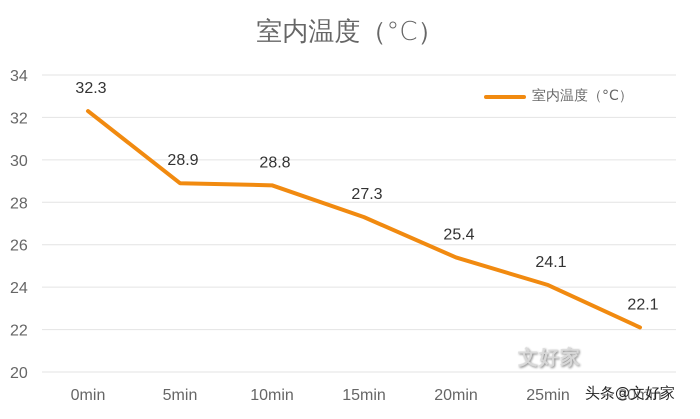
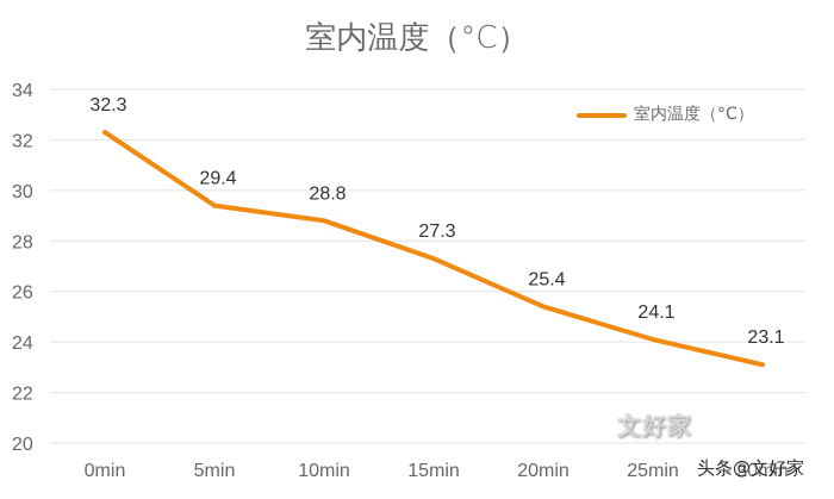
5min: 28.9 -> 29.4
30min: 22.1 -> 23.1
